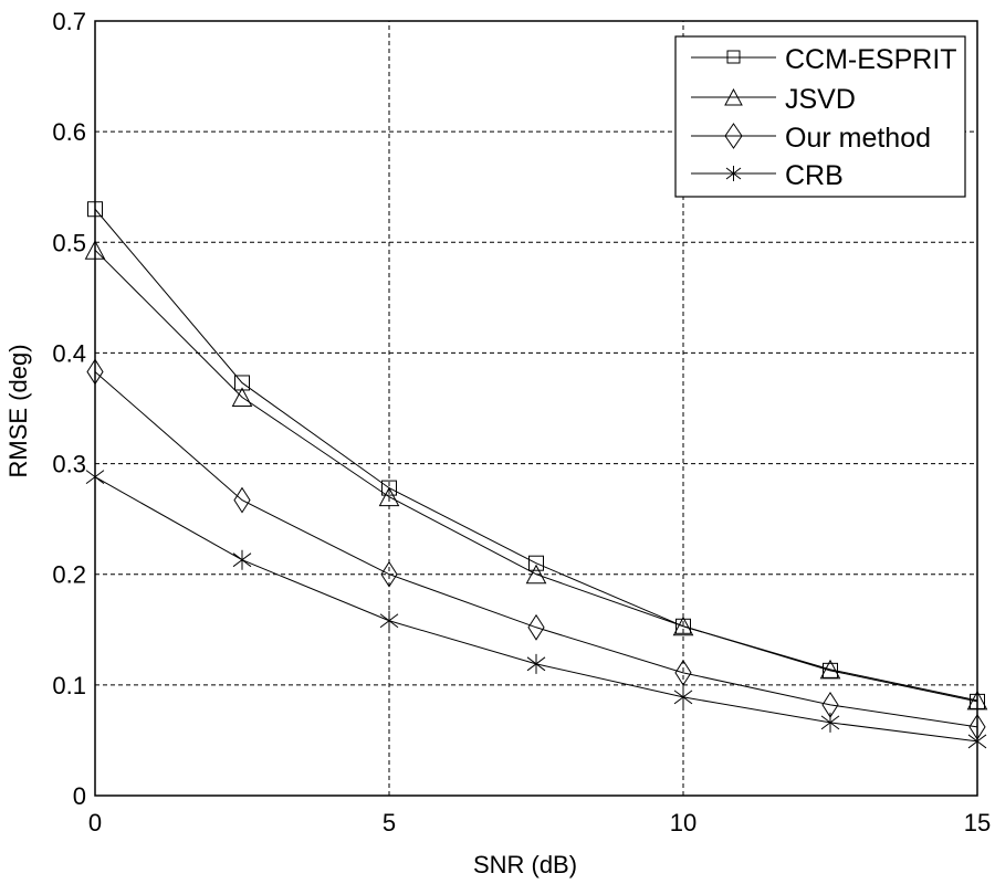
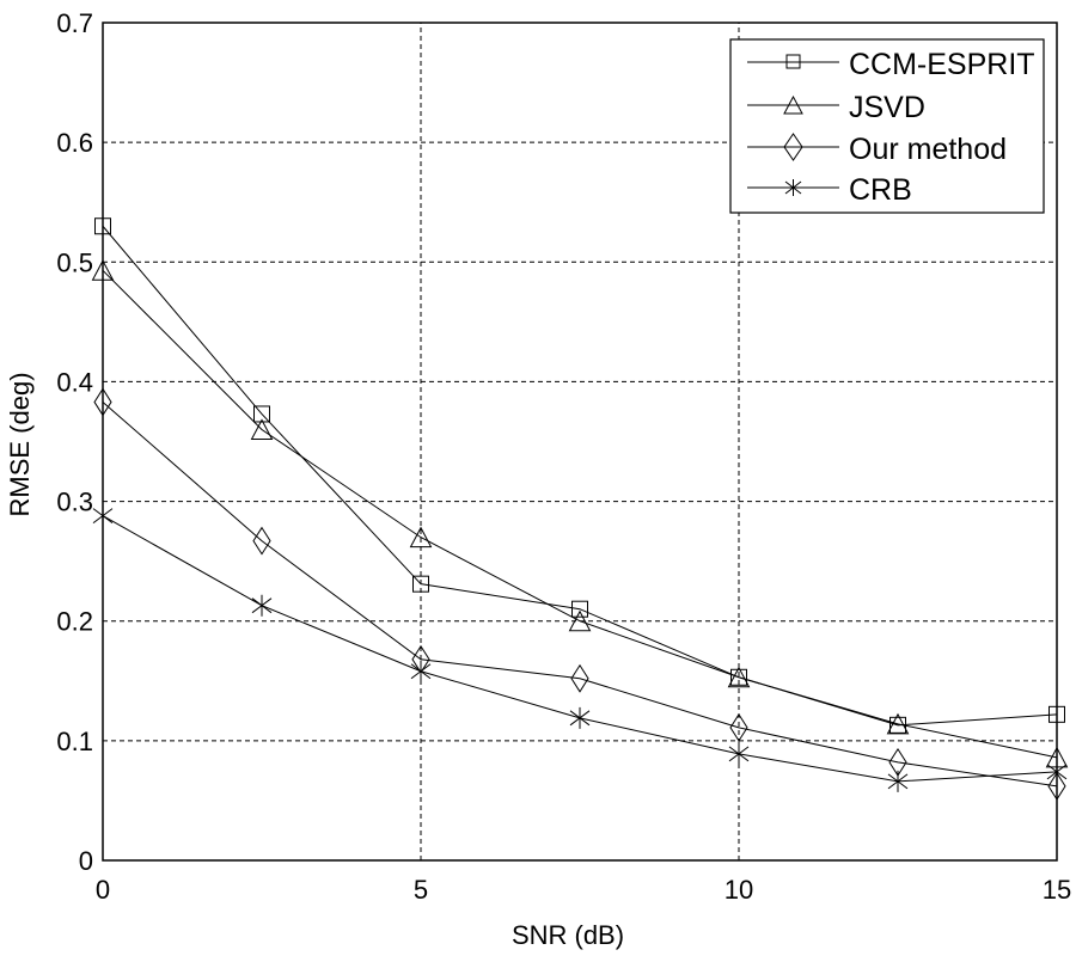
CCM-ESPRIT/5: 0.278 -> 0.231
Our method/5: 0.200 -> 0.168
CCM-ESPRIT/15: 0.085 -> 0.122
CRB/15: 0.049 -> 0.074
